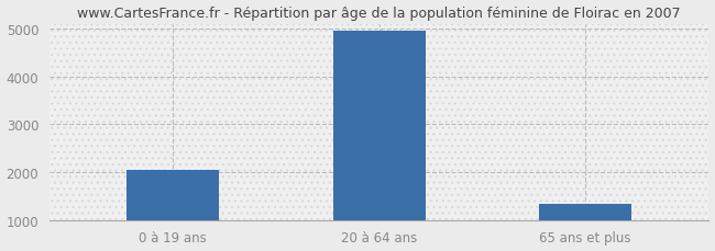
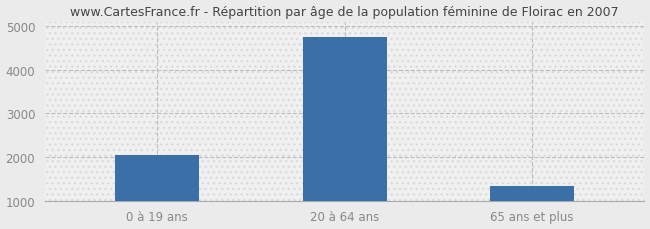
20 à 64 ans: 4950 -> 4750
